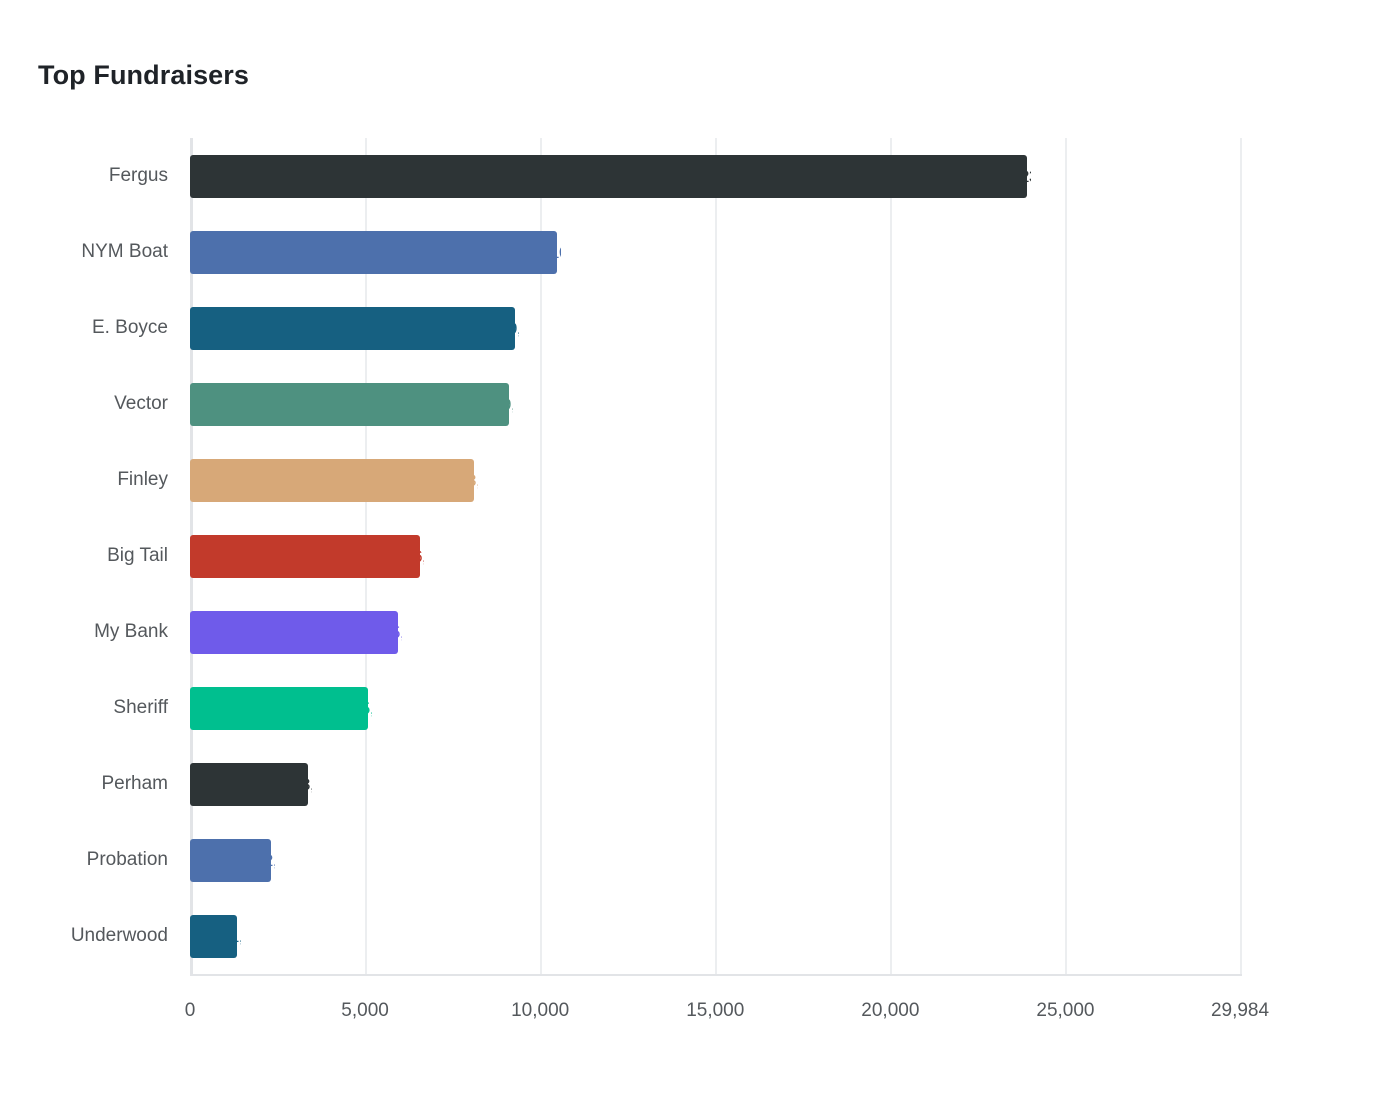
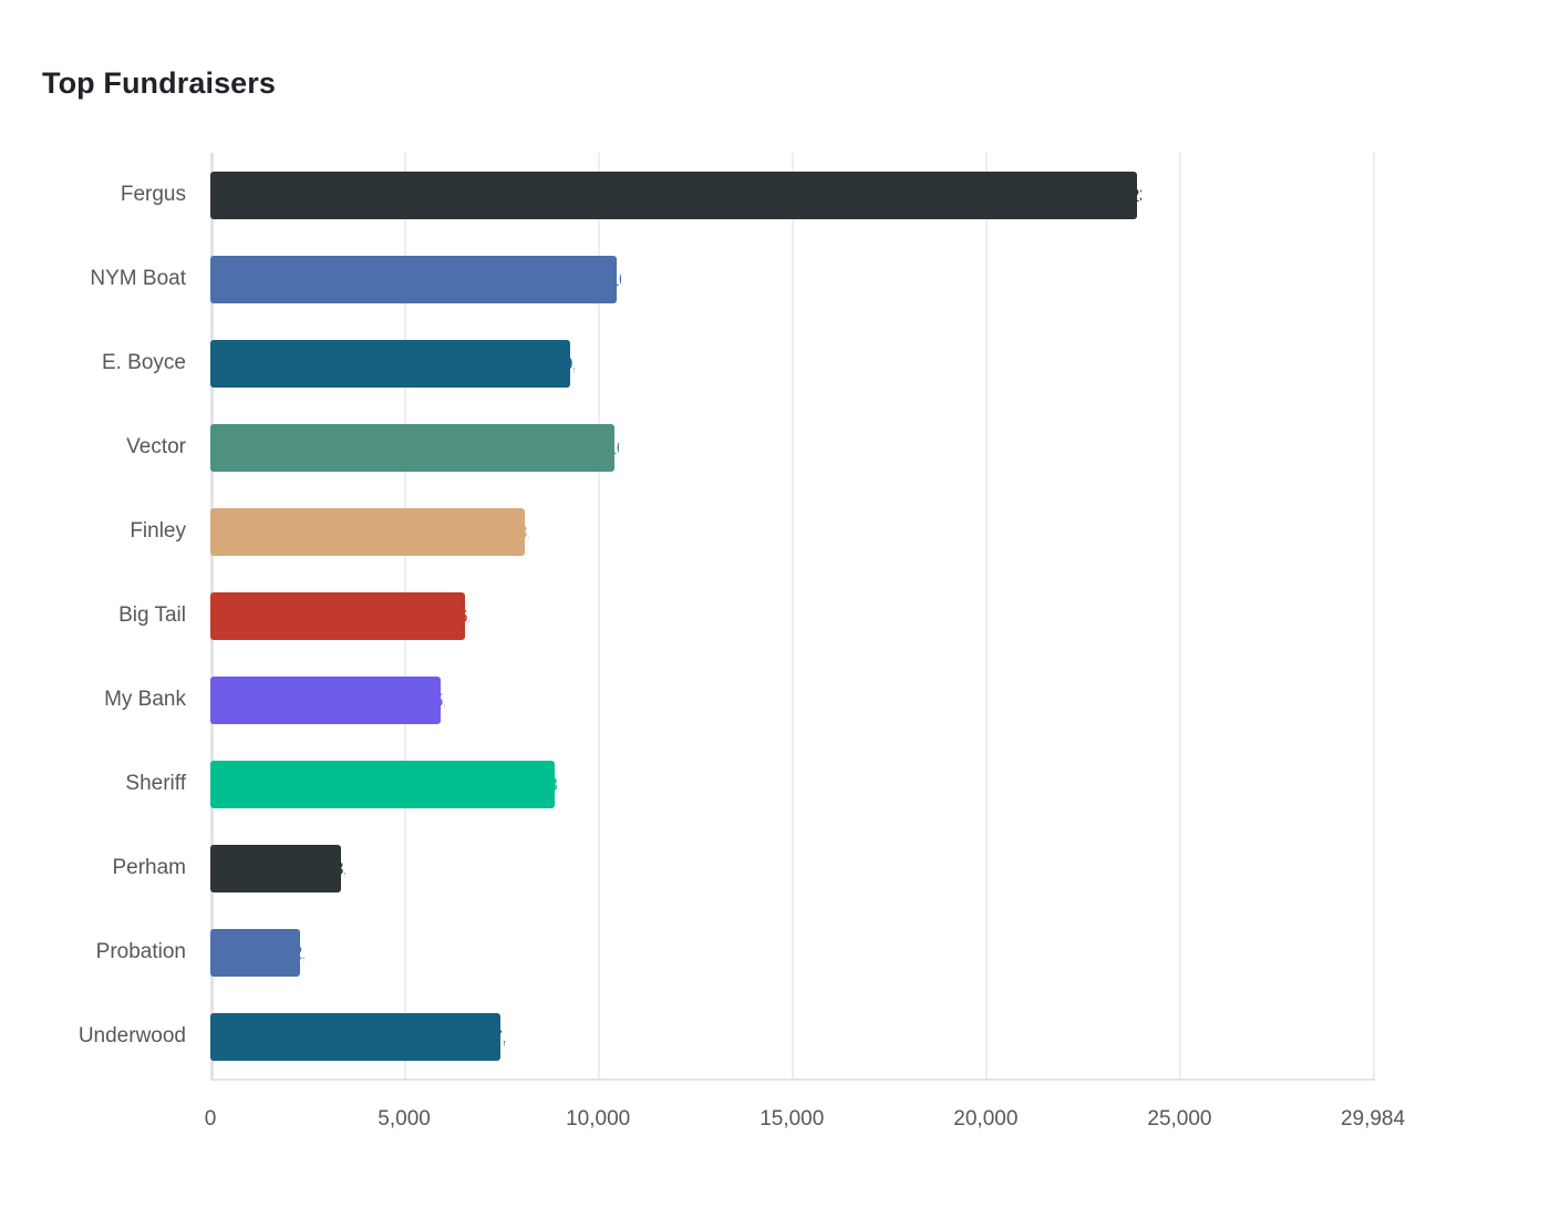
Vector: 9,110 -> 10,420
Sheriff: 5,080 -> 8,890
Underwood: 1,340 -> 7,470
